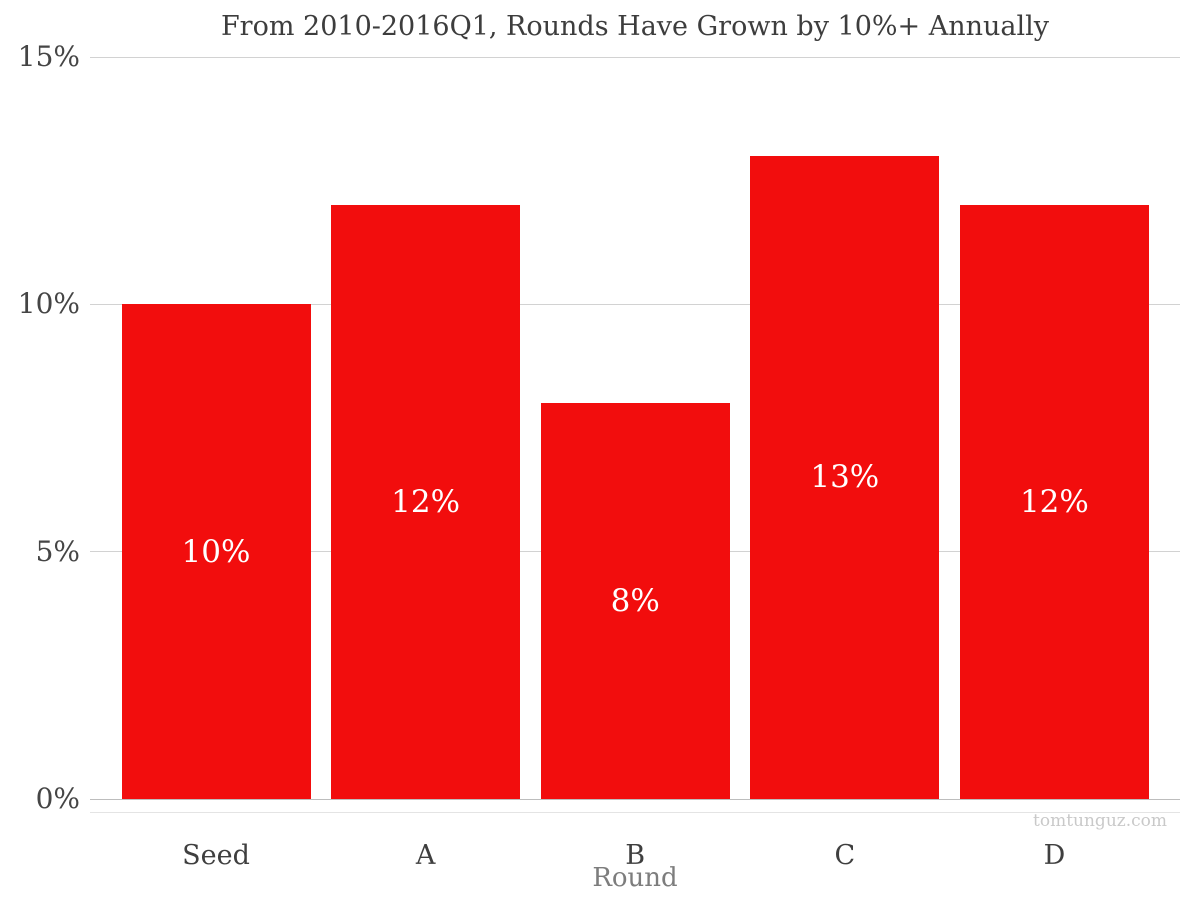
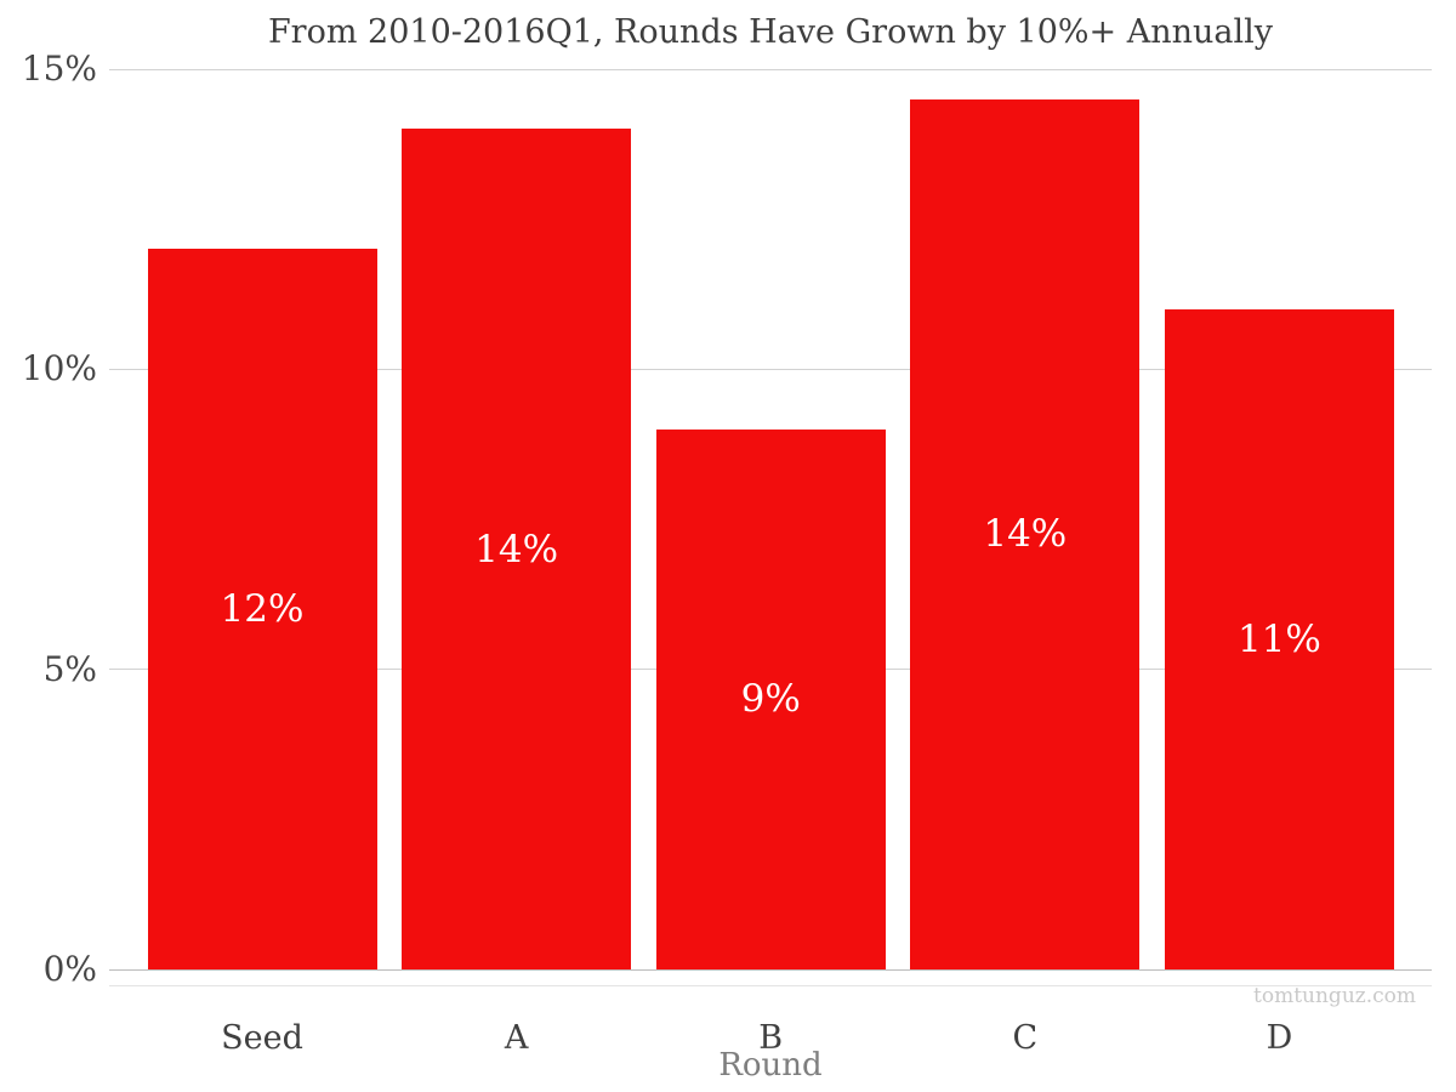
Seed: 10% -> 12%
A: 12% -> 14%
B: 8% -> 9%
C: 13% -> 14%
D: 12% -> 11%
